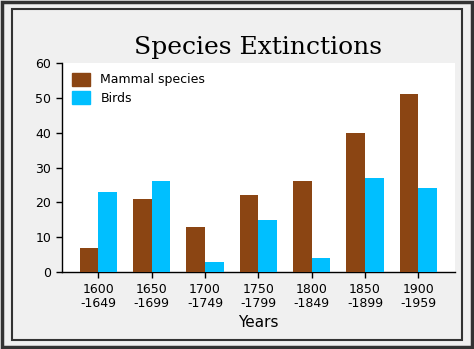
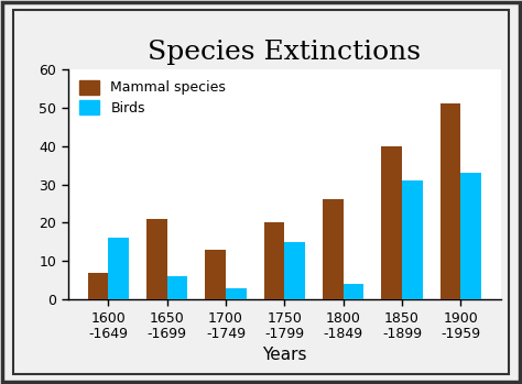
Birds/1600 -1649: 23 -> 16
Birds/1650 -1699: 26 -> 6
Mammal species/1750 -1799: 22 -> 20
Birds/1850 -1899: 27 -> 31
Birds/1900 -1959: 24 -> 33
